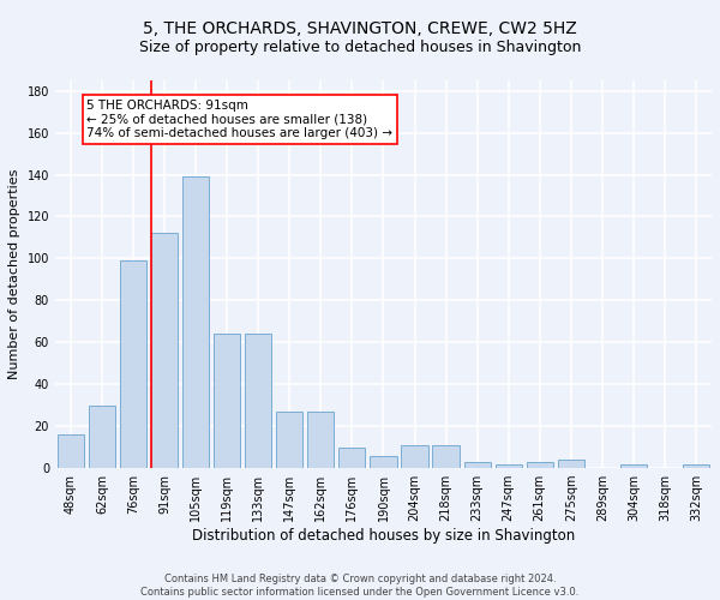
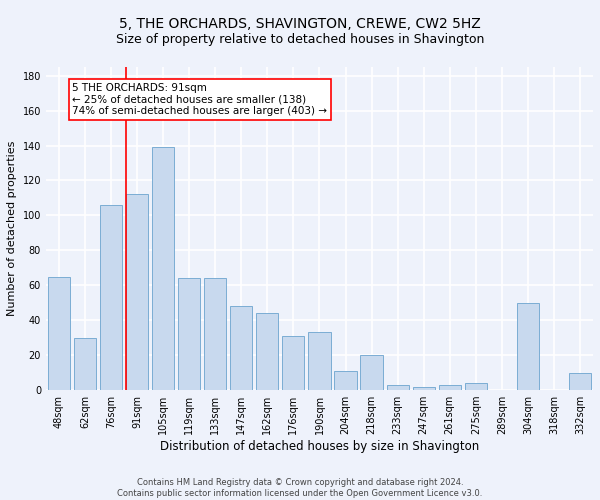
48sqm: 16 -> 65
76sqm: 99 -> 106
147sqm: 27 -> 48
162sqm: 27 -> 44
176sqm: 10 -> 31
190sqm: 6 -> 33
218sqm: 11 -> 20
304sqm: 2 -> 50
332sqm: 2 -> 10
